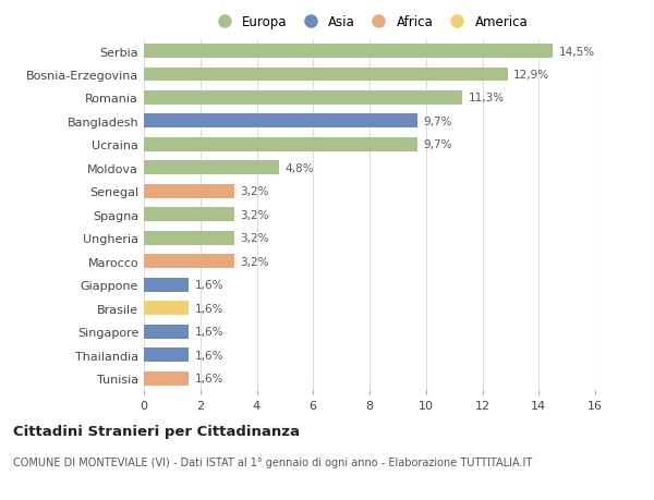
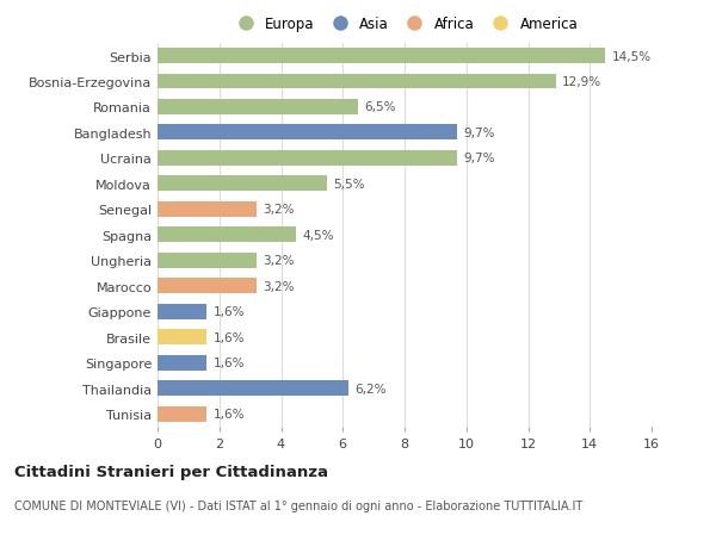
Romania: 11,3% -> 6,5%
Moldova: 4,8% -> 5,5%
Spagna: 3,2% -> 4,5%
Thailandia: 1,6% -> 6,2%
